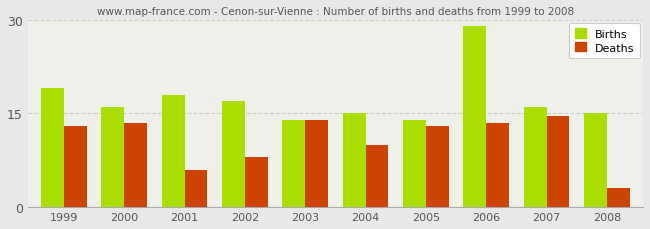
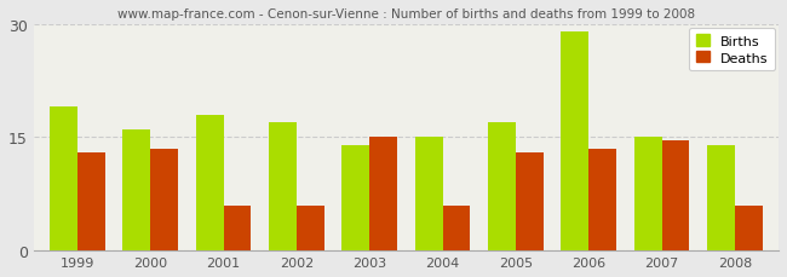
Deaths/2002: 8.0 -> 6.0
Deaths/2003: 14.0 -> 15.0
Deaths/2004: 10.0 -> 6.0
Births/2005: 14 -> 17
Births/2007: 16 -> 15
Births/2008: 15 -> 14
Deaths/2008: 3.0 -> 6.0
